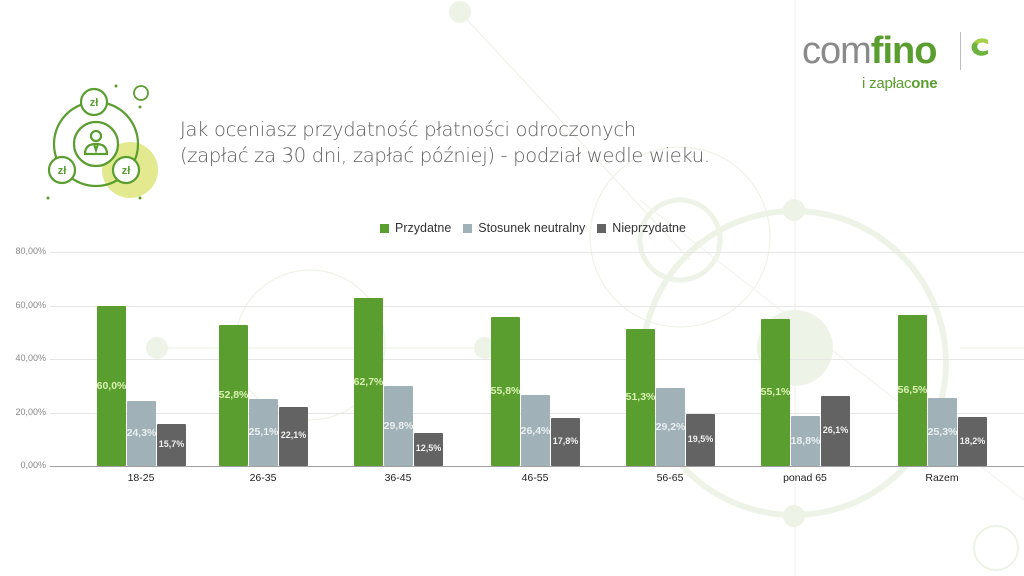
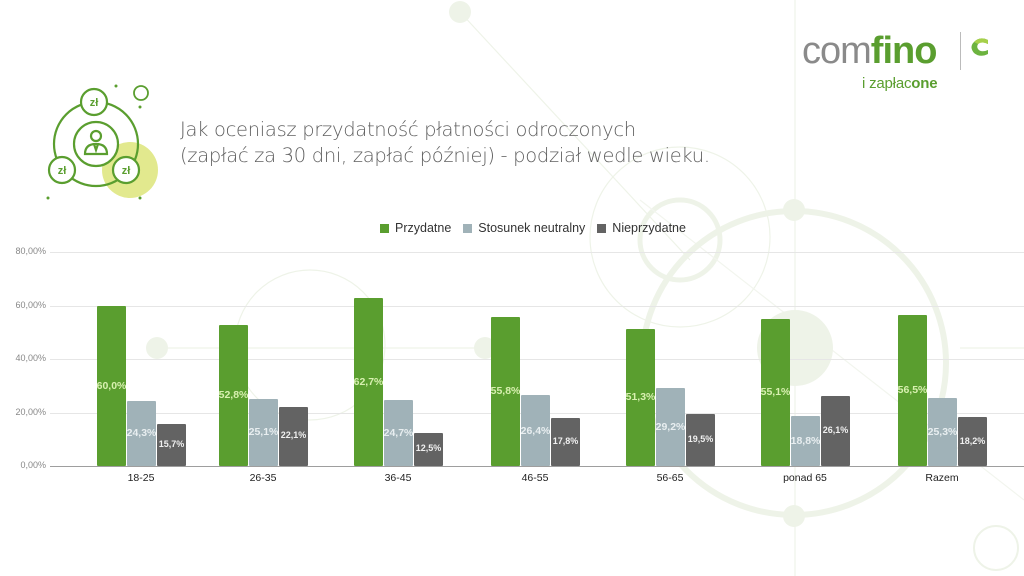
Stosunek neutralny/36-45: 29,8% -> 24,7%
